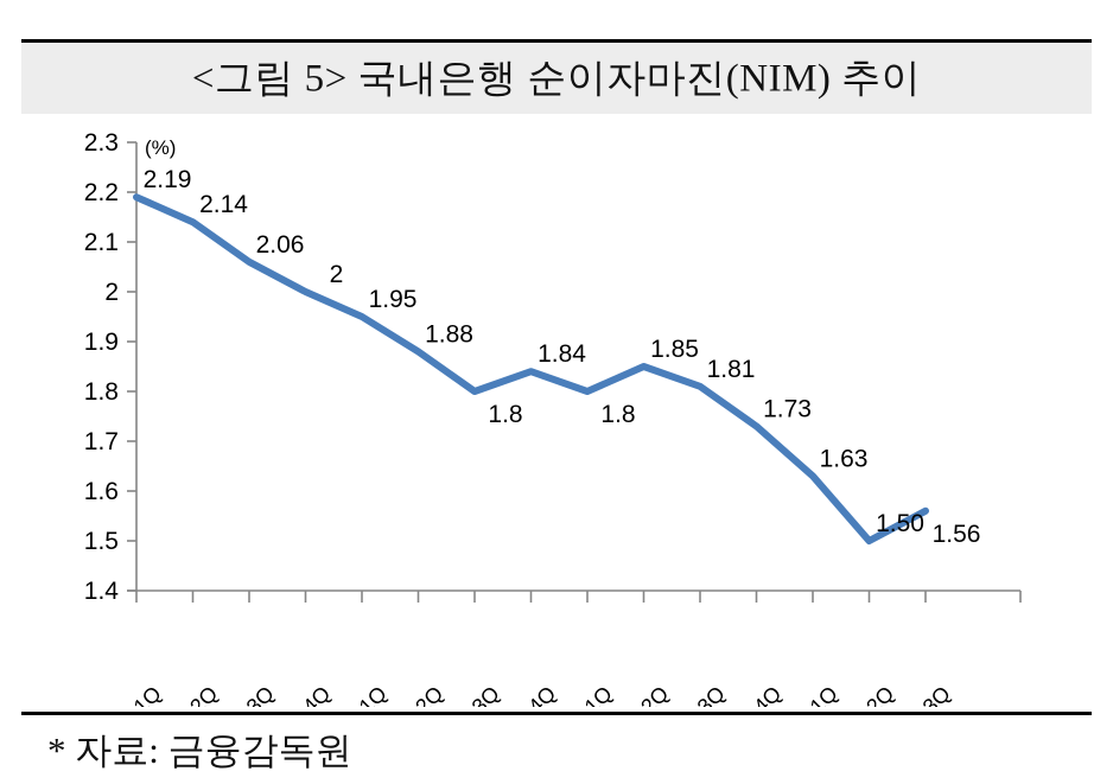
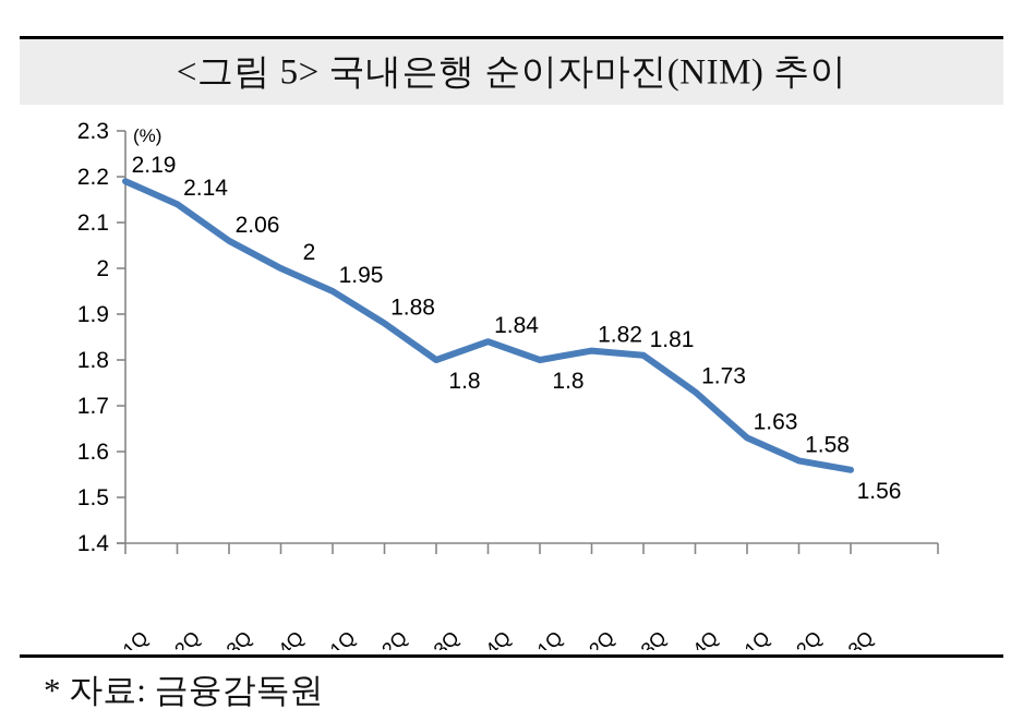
'14.2Q: 1.85 -> 1.82
'15.2Q: 1.50 -> 1.58
